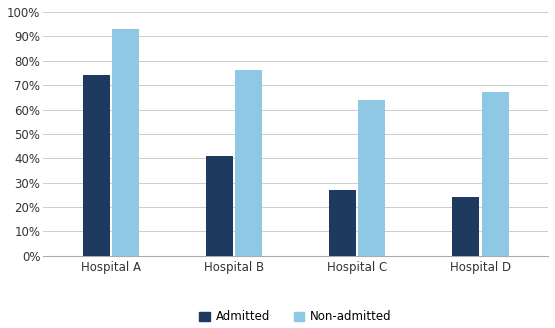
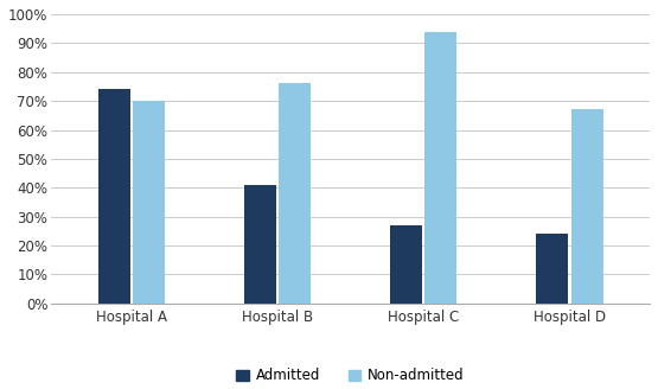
Non-admitted/Hospital A: 93% -> 70%
Non-admitted/Hospital C: 64% -> 94%
